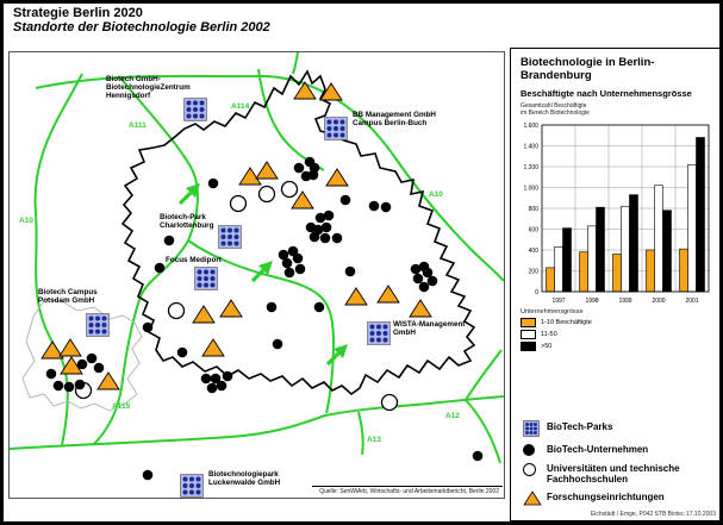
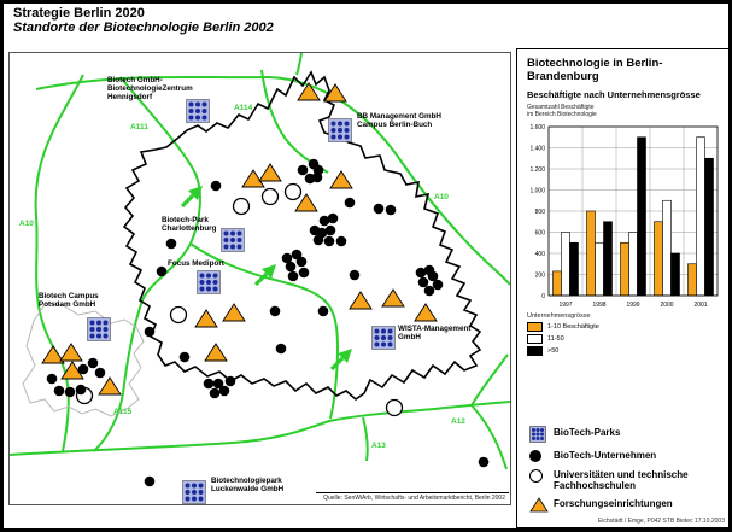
11-50/1997: 400 -> 600
>50/1997: 600 -> 500
1-10 Beschäftigte/1998: 400 -> 800
11-50/1998: 600 -> 500
>50/1998: 800 -> 700
1-10 Beschäftigte/1999: 400 -> 500
11-50/1999: 800 -> 600
>50/1999: 900 -> 1500
1-10 Beschäftigte/2000: 400 -> 700
11-50/2000: 1000 -> 900
>50/2000: 800 -> 400
1-10 Beschäftigte/2001: 400 -> 300
11-50/2001: 1200 -> 1500
>50/2001: 1500 -> 1300
